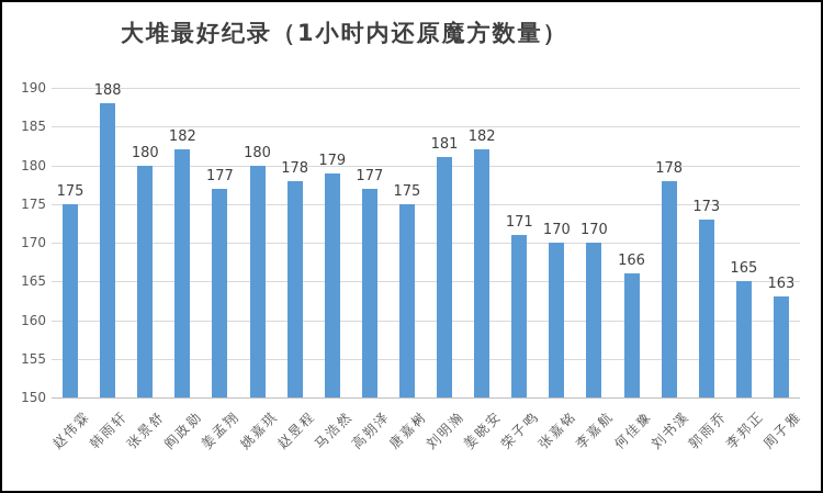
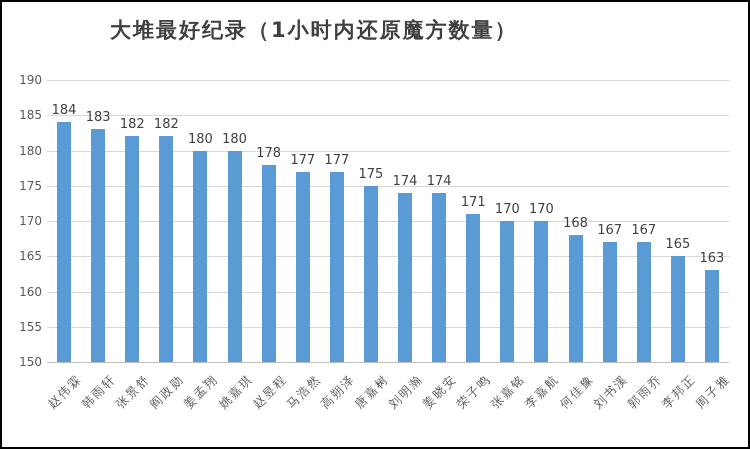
赵伟霖: 175 -> 184
韩雨轩: 188 -> 183
张景舒: 180 -> 182
姜孟翔: 177 -> 180
马浩然: 179 -> 177
刘明瀚: 181 -> 174
姜晓安: 182 -> 174
何佳豫: 166 -> 168
刘书溪: 178 -> 167
郭雨乔: 173 -> 167
